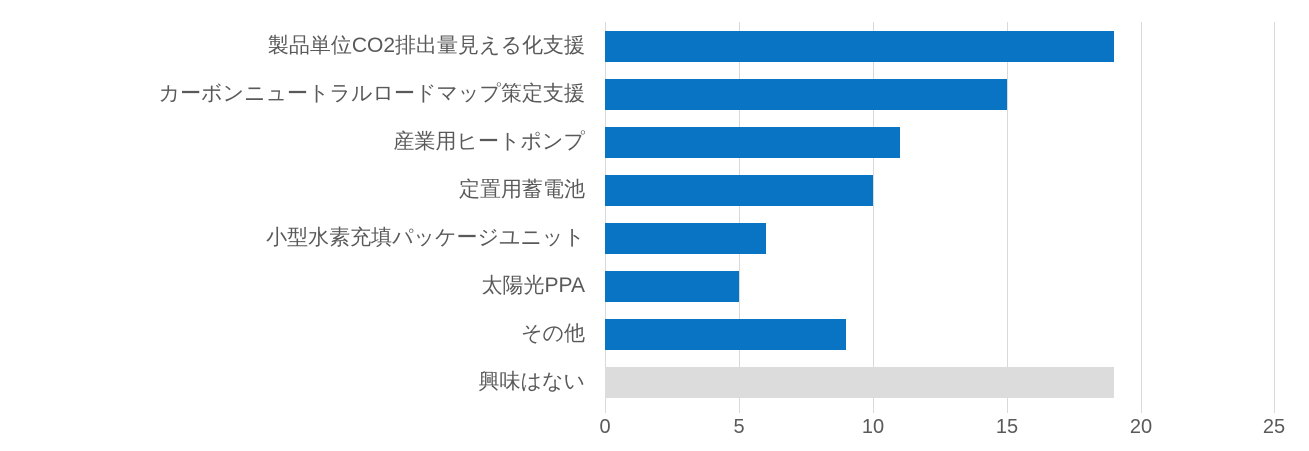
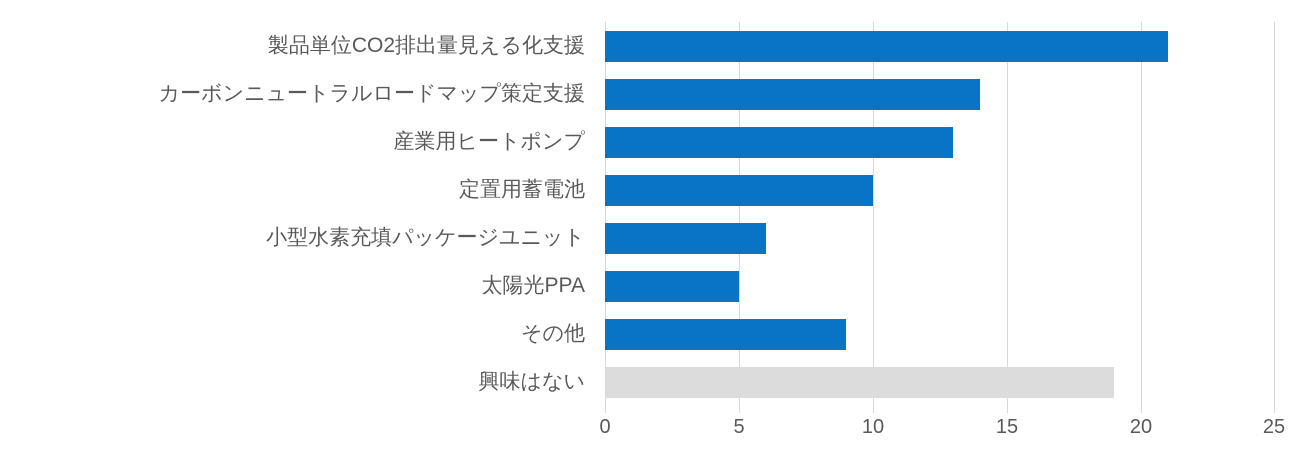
製品単位CO2排出量見える化支援: 19 -> 21
カーボンニュートラルロードマップ策定支援: 15 -> 14
産業用ヒートポンプ: 11 -> 13
